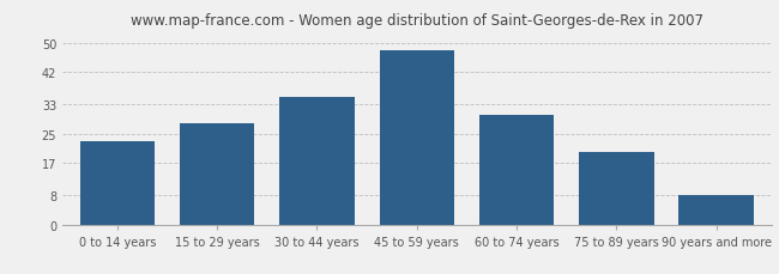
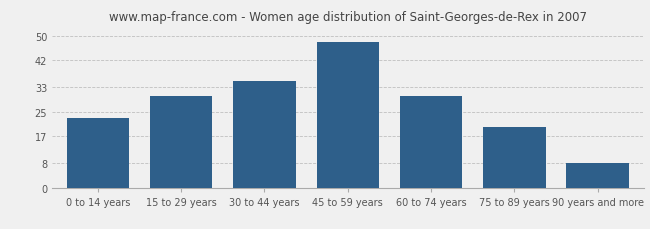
15 to 29 years: 28 -> 30
